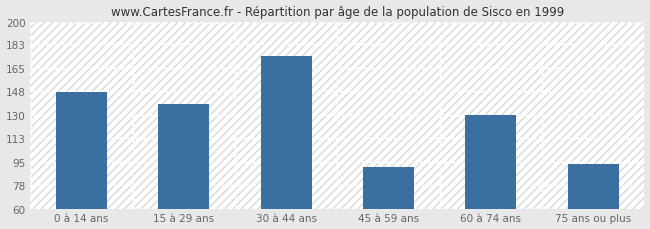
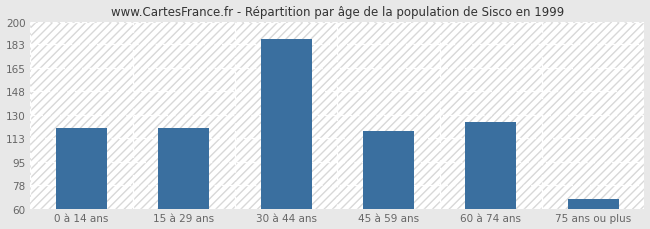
0 à 14 ans: 147 -> 120
15 à 29 ans: 138 -> 120
30 à 44 ans: 174 -> 187
45 à 59 ans: 91 -> 118
60 à 74 ans: 130 -> 125
75 ans ou plus: 93 -> 67
